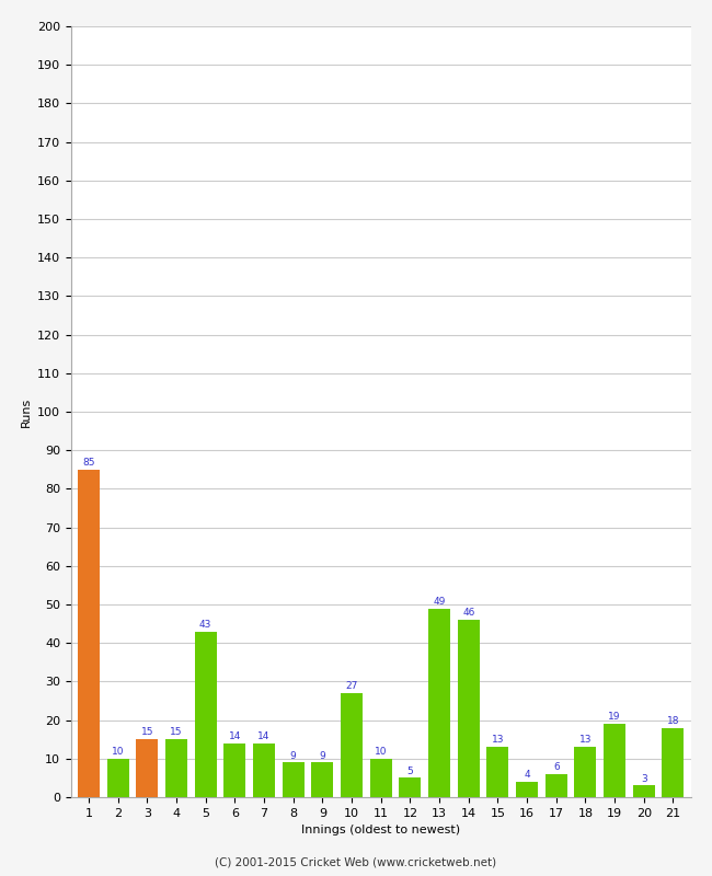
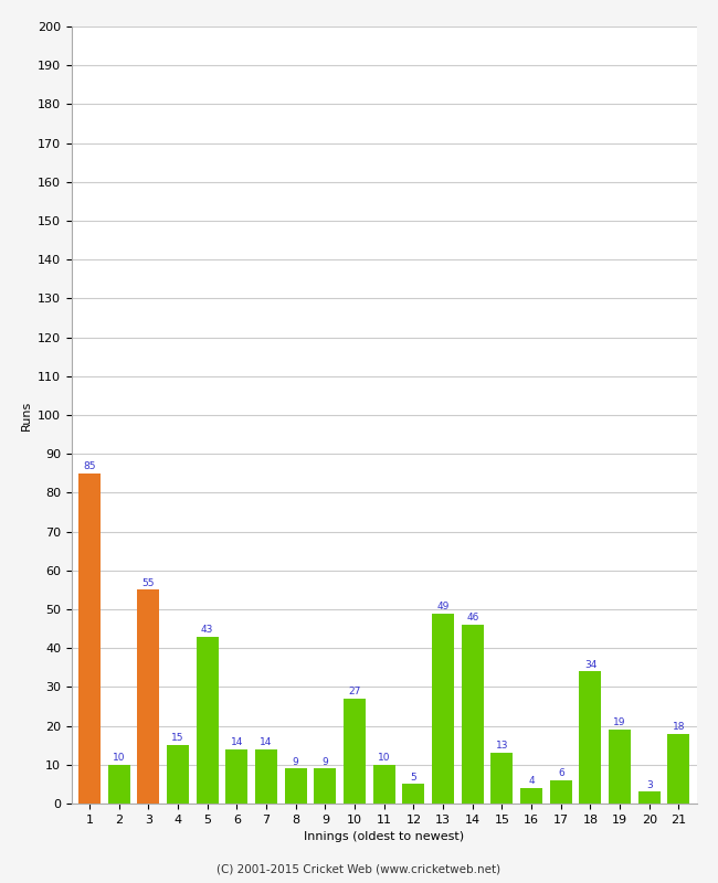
3: 15 -> 55
18: 13 -> 34
